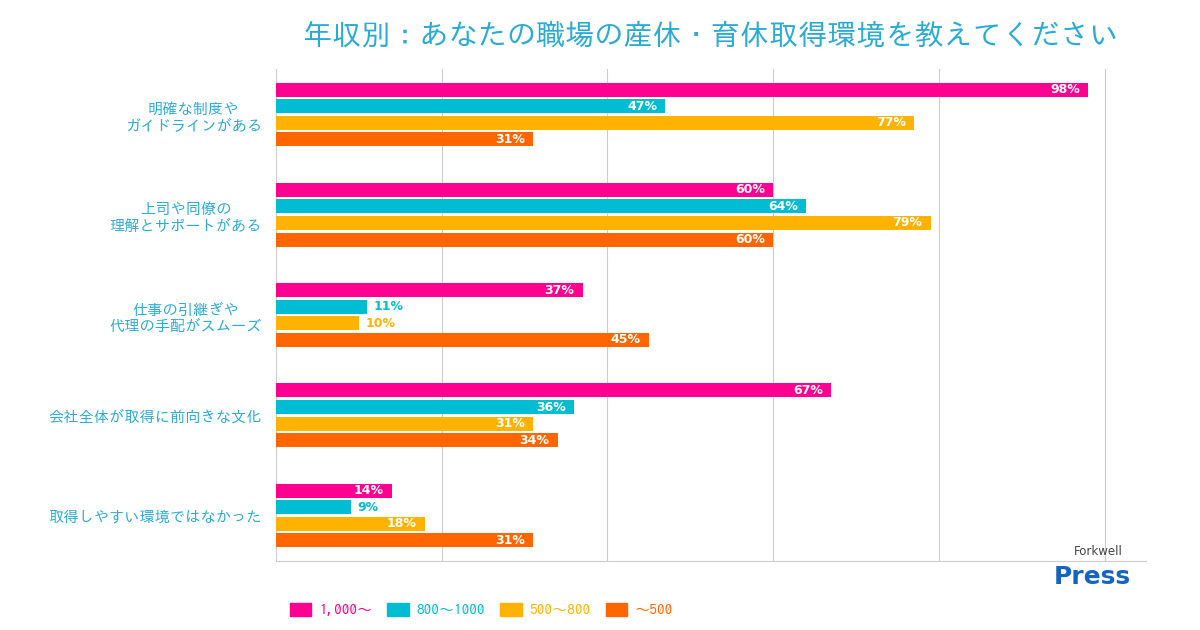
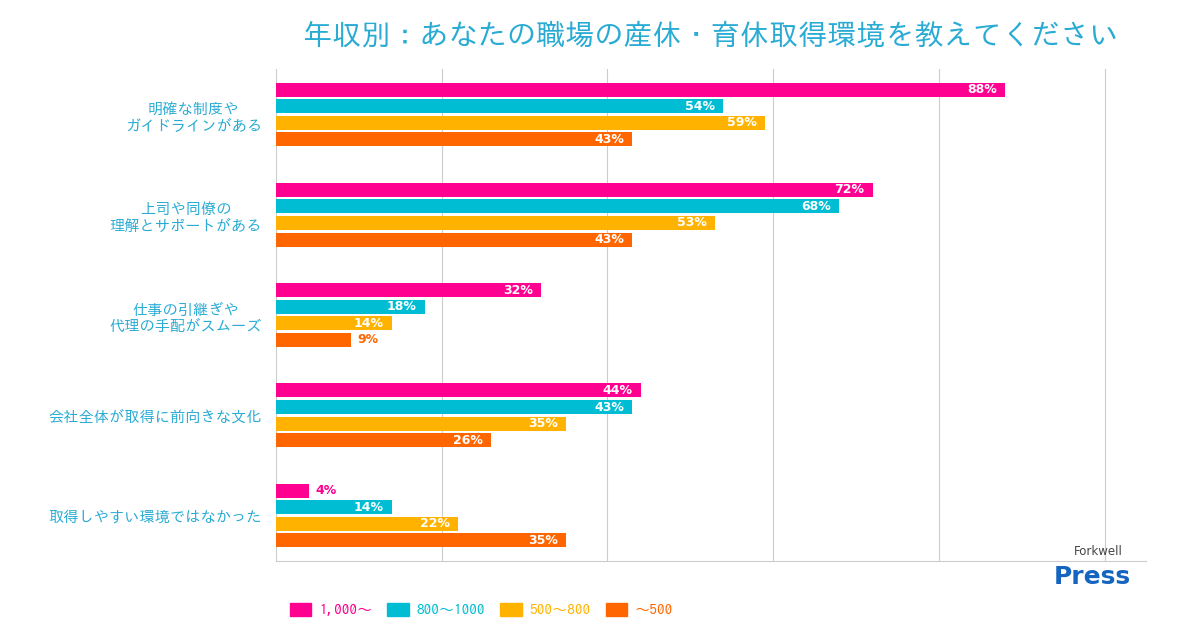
1,000～/明確な制度や ガイドラインがある: 98% -> 88%
800～1000/明確な制度や ガイドラインがある: 47% -> 54%
500～800/明確な制度や ガイドラインがある: 77% -> 59%
～500/明確な制度や ガイドラインがある: 31% -> 43%
1,000～/上司や同僚の 理解とサポートがある: 60% -> 72%
800～1000/上司や同僚の 理解とサポートがある: 64% -> 68%
500～800/上司や同僚の 理解とサポートがある: 79% -> 53%
～500/上司や同僚の 理解とサポートがある: 60% -> 43%
1,000～/仕事の引継ぎや 代理の手配がスムーズ: 37% -> 32%
800～1000/仕事の引継ぎや 代理の手配がスムーズ: 11% -> 18%
500～800/仕事の引継ぎや 代理の手配がスムーズ: 10% -> 14%
～500/仕事の引継ぎや 代理の手配がスムーズ: 45% -> 9%
1,000～/会社全体が取得に前向きな文化: 67% -> 44%
800～1000/会社全体が取得に前向きな文化: 36% -> 43%
500～800/会社全体が取得に前向きな文化: 31% -> 35%
～500/会社全体が取得に前向きな文化: 34% -> 26%
1,000～/取得しやすい環境ではなかった: 14% -> 4%
800～1000/取得しやすい環境ではなかった: 9% -> 14%
500～800/取得しやすい環境ではなかった: 18% -> 22%
～500/取得しやすい環境ではなかった: 31% -> 35%
